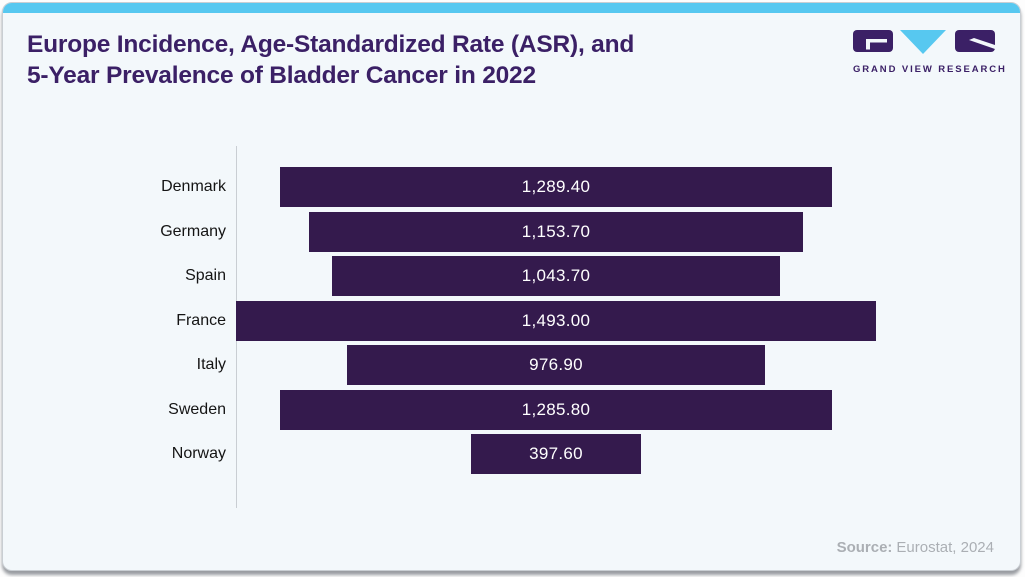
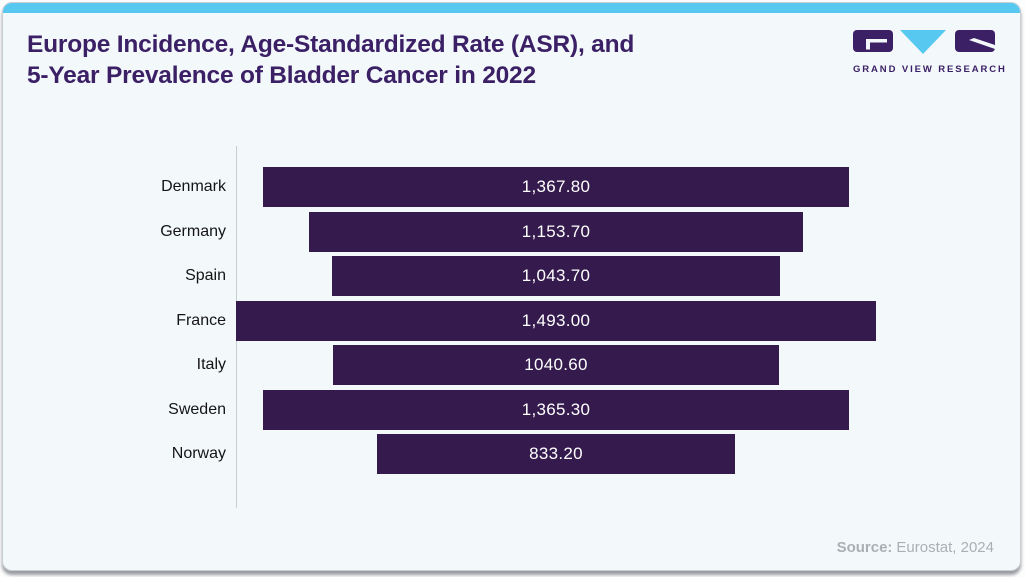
Denmark: 1,289.40 -> 1,367.80
Italy: 976.90 -> 1040.60
Sweden: 1,285.80 -> 1,365.30
Norway: 397.60 -> 833.20
